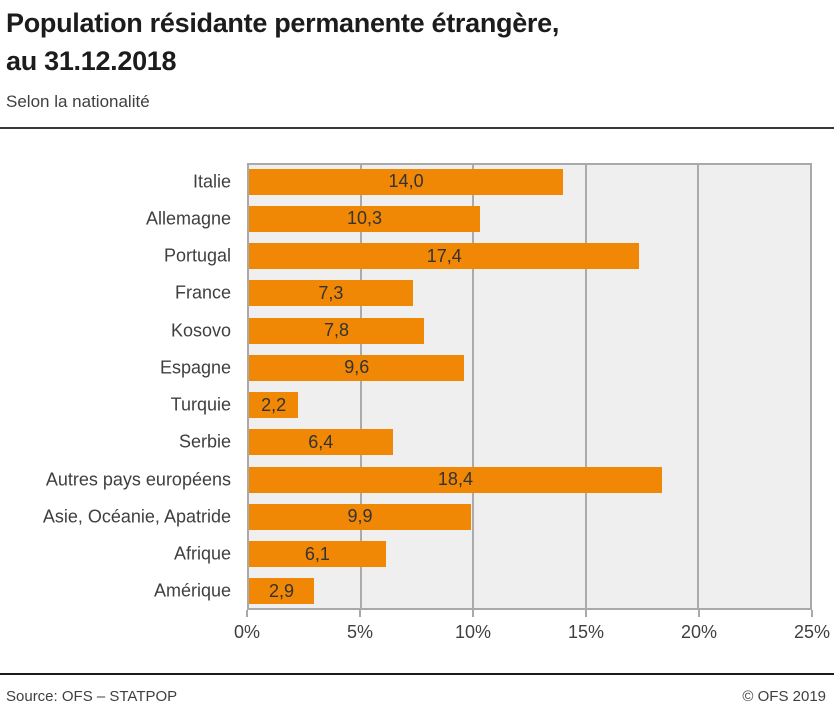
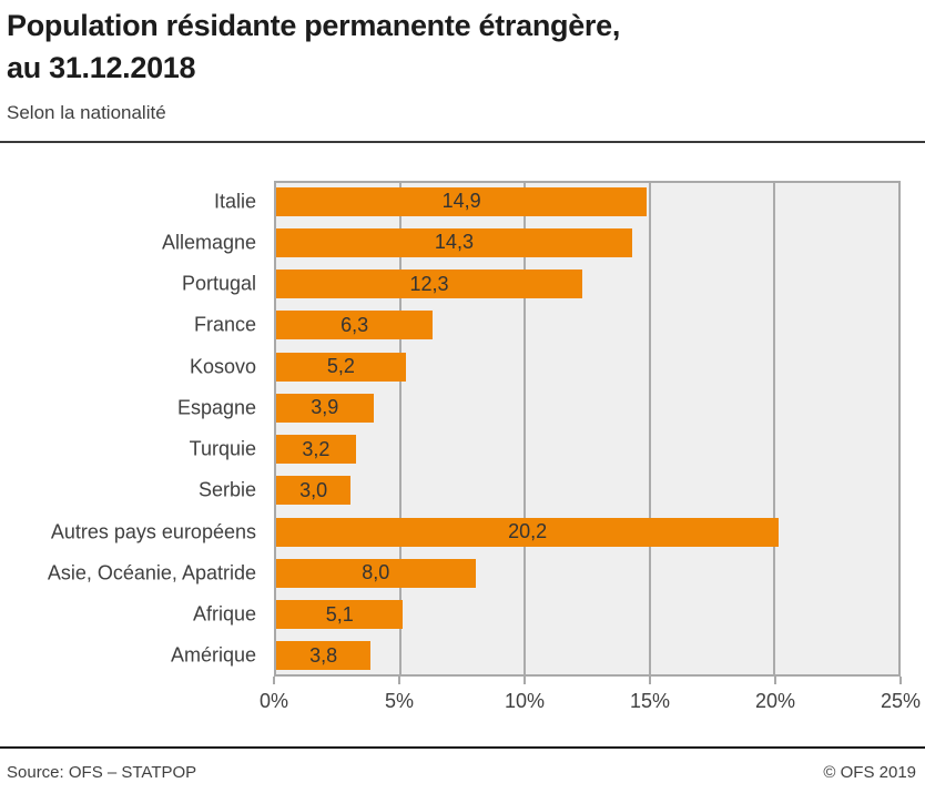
Italie: 14,0 -> 14,9
Allemagne: 10,3 -> 14,3
Portugal: 17,4 -> 12,3
France: 7,3 -> 6,3
Kosovo: 7,8 -> 5,2
Espagne: 9,6 -> 3,9
Turquie: 2,2 -> 3,2
Serbie: 6,4 -> 3,0
Autres pays européens: 18,4 -> 20,2
Asie, Océanie, Apatride: 9,9 -> 8,0
Afrique: 6,1 -> 5,1
Amérique: 2,9 -> 3,8
